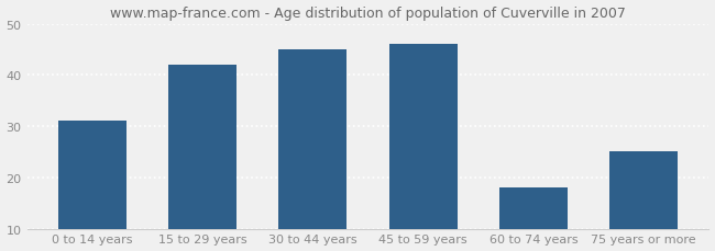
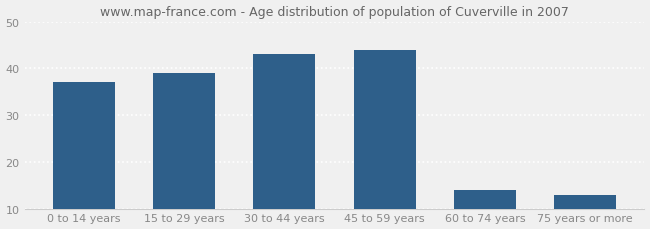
0 to 14 years: 31 -> 37
15 to 29 years: 42 -> 39
30 to 44 years: 45 -> 43
45 to 59 years: 46 -> 44
60 to 74 years: 18 -> 14
75 years or more: 25 -> 13
